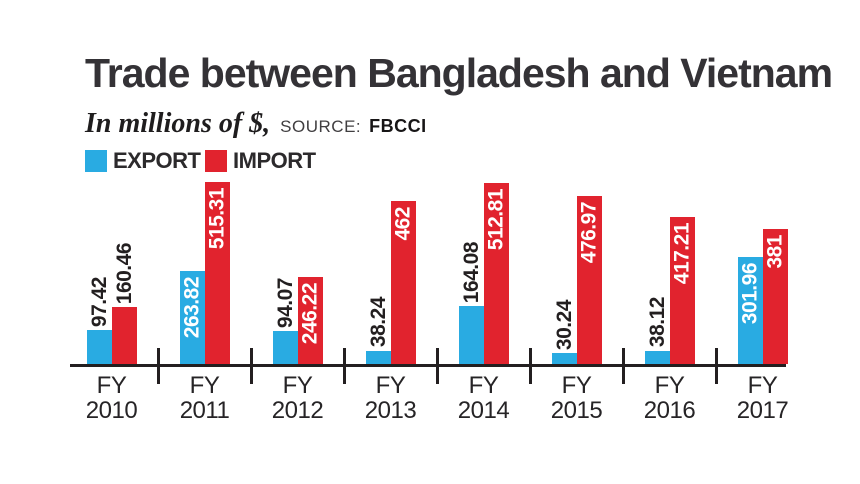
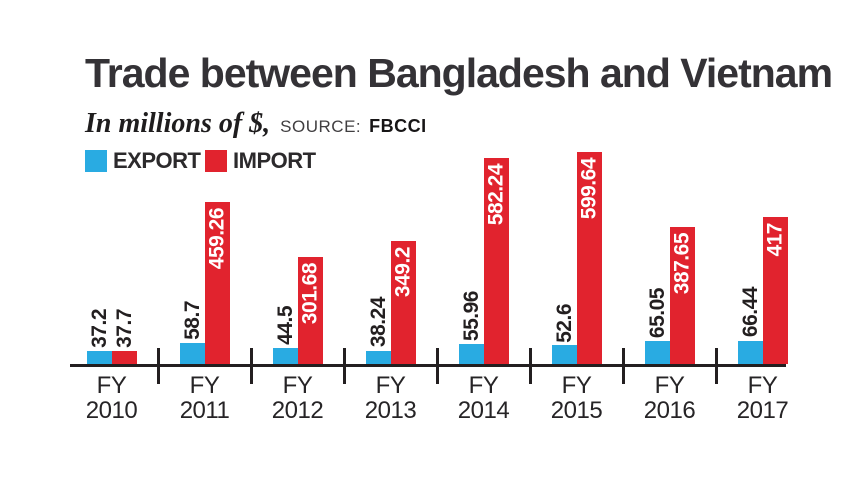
EXPORT/2010: 97.42 -> 37.2
IMPORT/2010: 160.46 -> 37.7
EXPORT/2011: 263.82 -> 58.7
IMPORT/2011: 515.31 -> 459.26
EXPORT/2012: 94.07 -> 44.5
IMPORT/2012: 246.22 -> 301.68
IMPORT/2013: 462 -> 349.2
EXPORT/2014: 164.08 -> 55.96
IMPORT/2014: 512.81 -> 582.24
EXPORT/2015: 30.24 -> 52.6
IMPORT/2015: 476.97 -> 599.64
EXPORT/2016: 38.12 -> 65.05
IMPORT/2016: 417.21 -> 387.65
EXPORT/2017: 301.96 -> 66.44
IMPORT/2017: 381 -> 417
